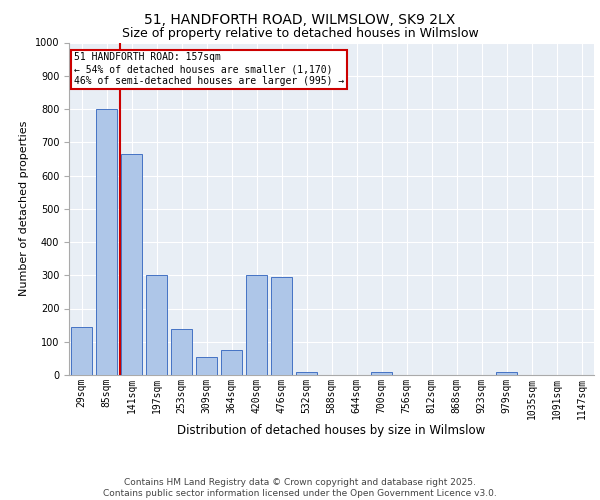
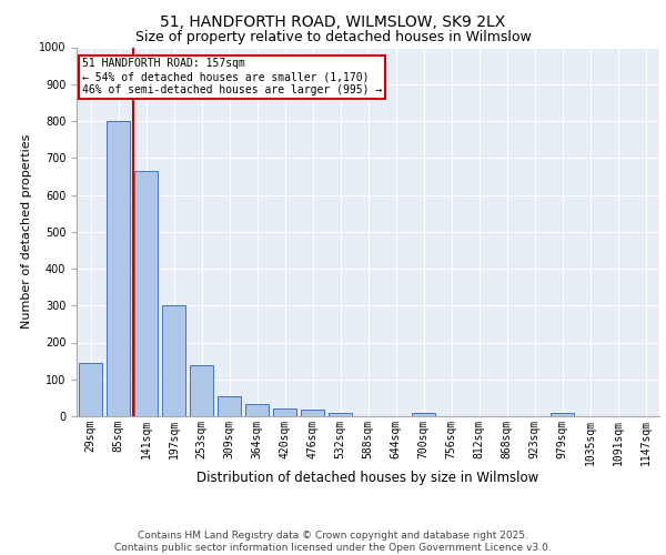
364sqm: 75 -> 32
420sqm: 300 -> 20
476sqm: 295 -> 18
